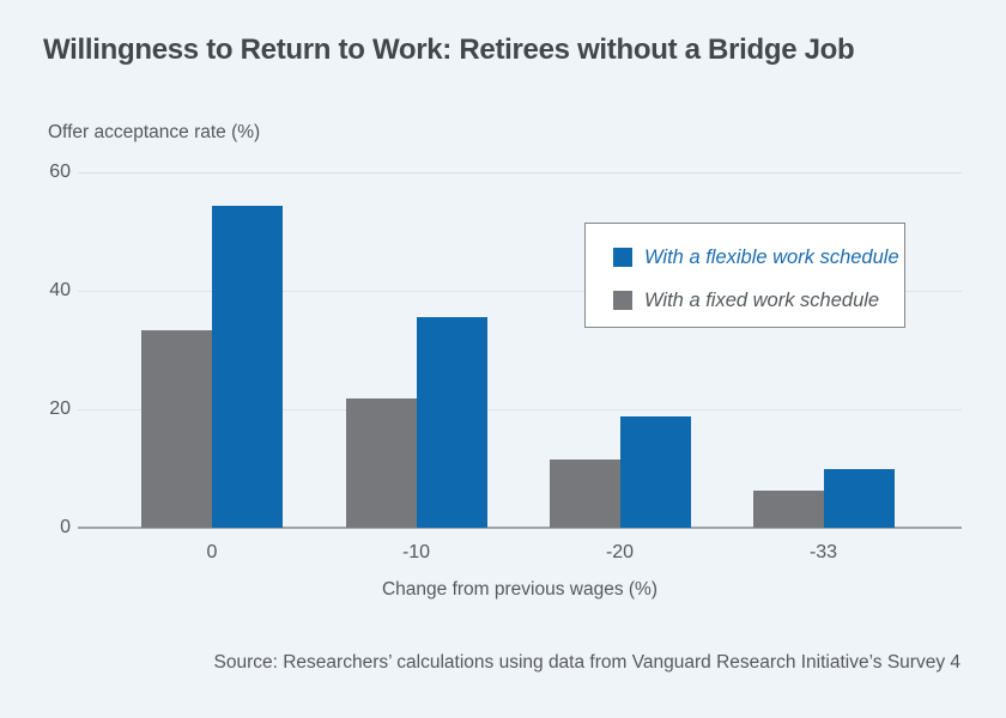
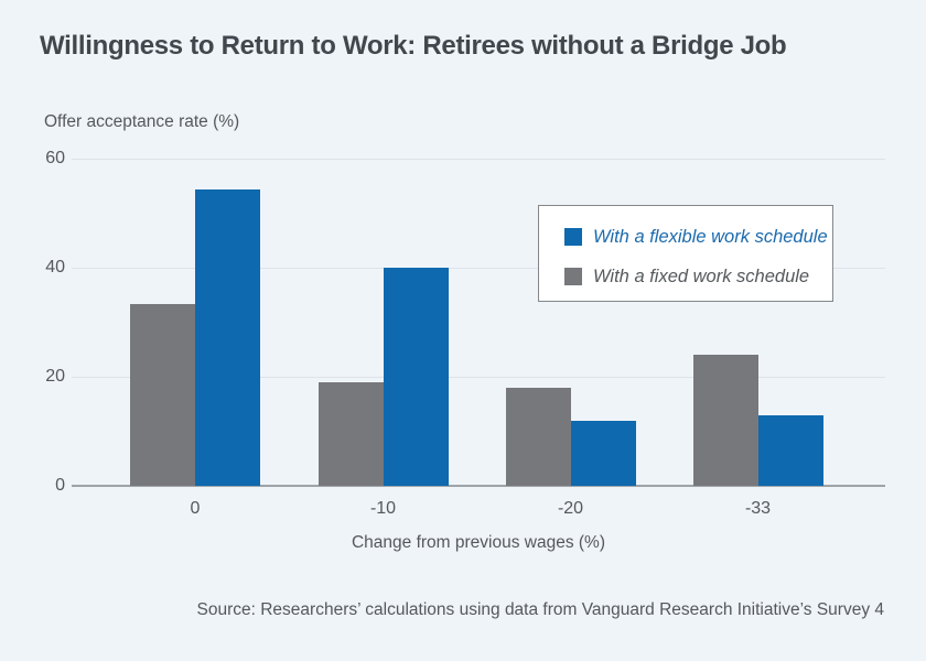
With a flexible work schedule/-10: 36 -> 40
With a fixed work schedule/-10: 22 -> 19
With a flexible work schedule/-20: 19 -> 12
With a fixed work schedule/-20: 11 -> 18
With a flexible work schedule/-33: 10 -> 13
With a fixed work schedule/-33: 6 -> 24
